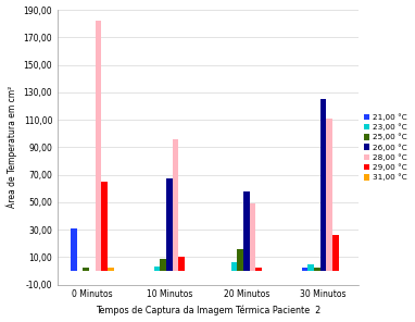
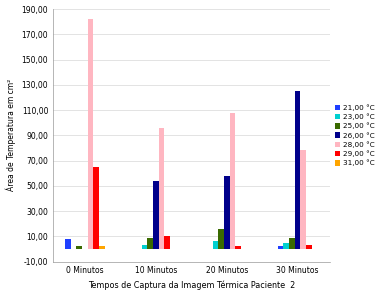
21,00 °C/0 Minutos: 31 -> 8
26,00 °C/10 Minutos: 67 -> 54
28,00 °C/20 Minutos: 49 -> 108
25,00 °C/30 Minutos: 2 -> 9
28,00 °C/30 Minutos: 111 -> 78
29,00 °C/30 Minutos: 26 -> 3
